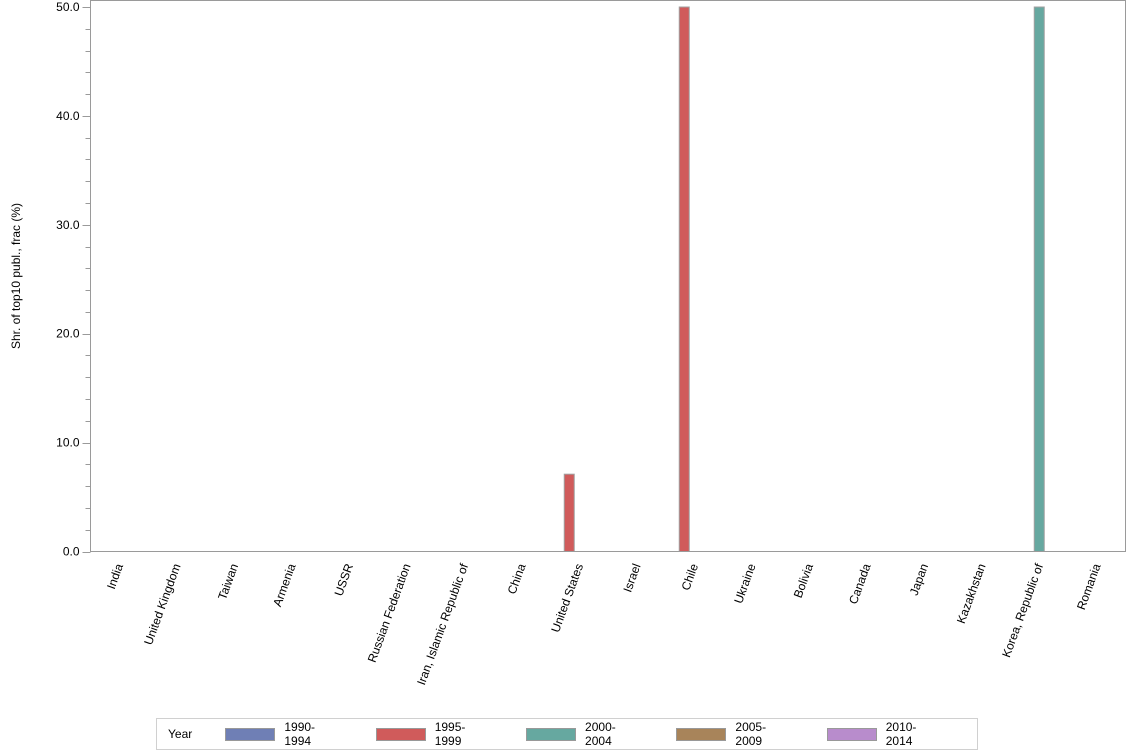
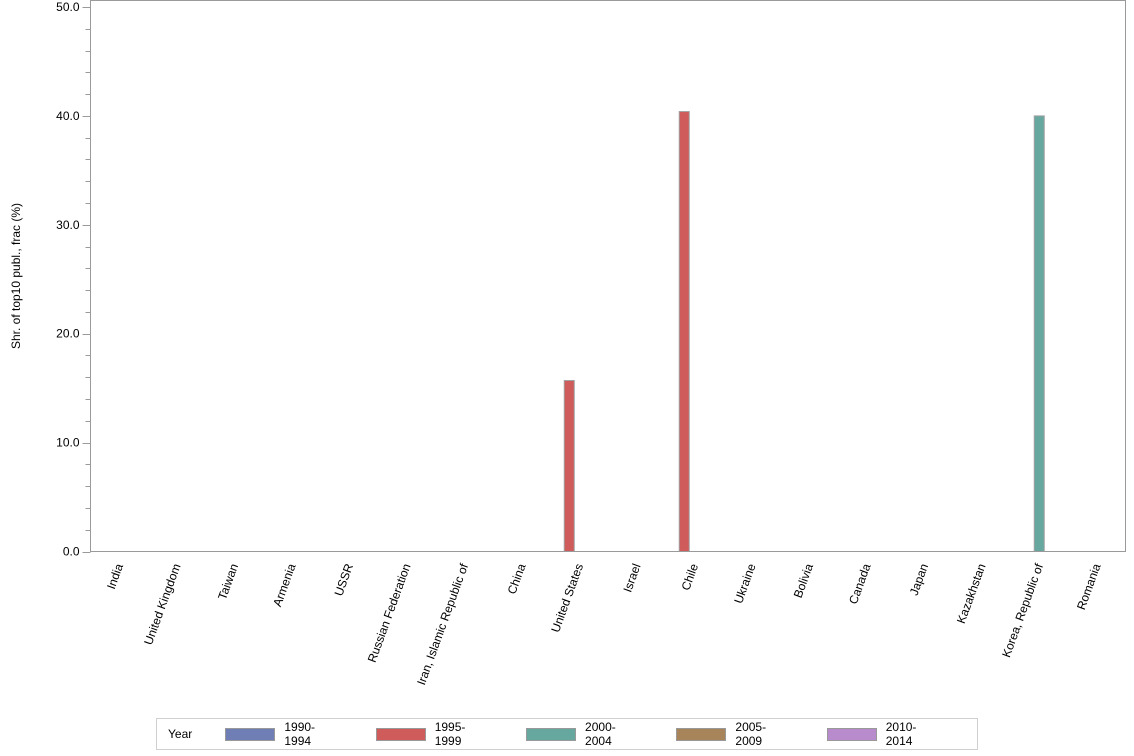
1995-1999/United States: 7.1 -> 15.7
1995-1999/Chile: 50.0 -> 40.4
2000-2004/Korea, Republic of: 50 -> 40
